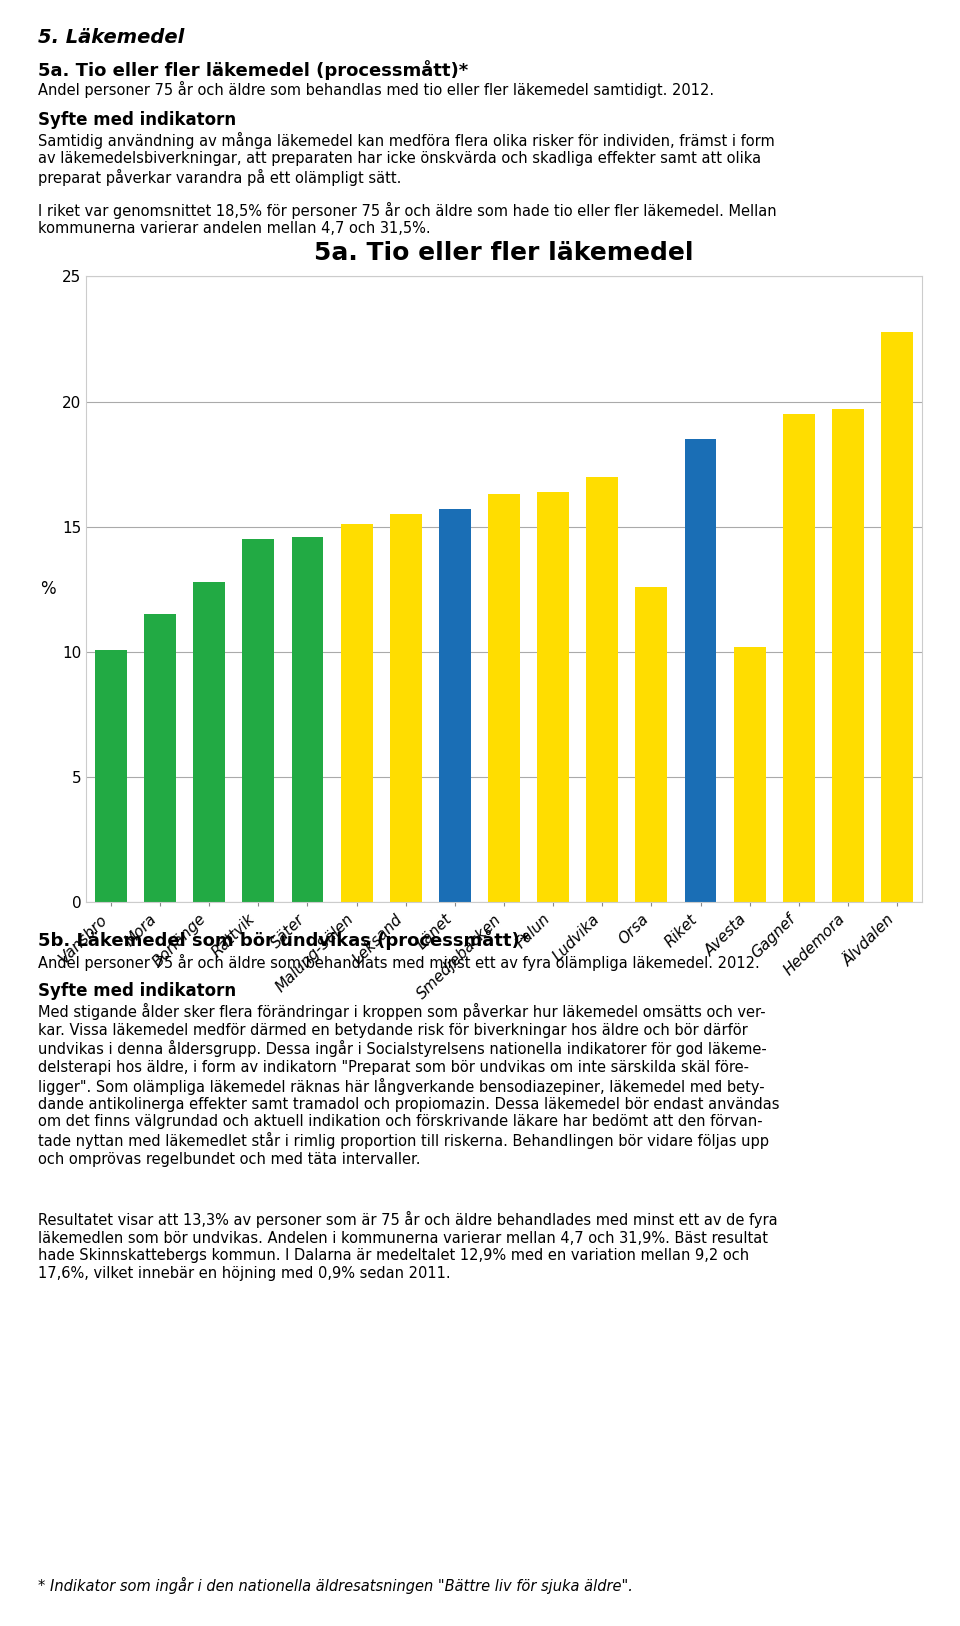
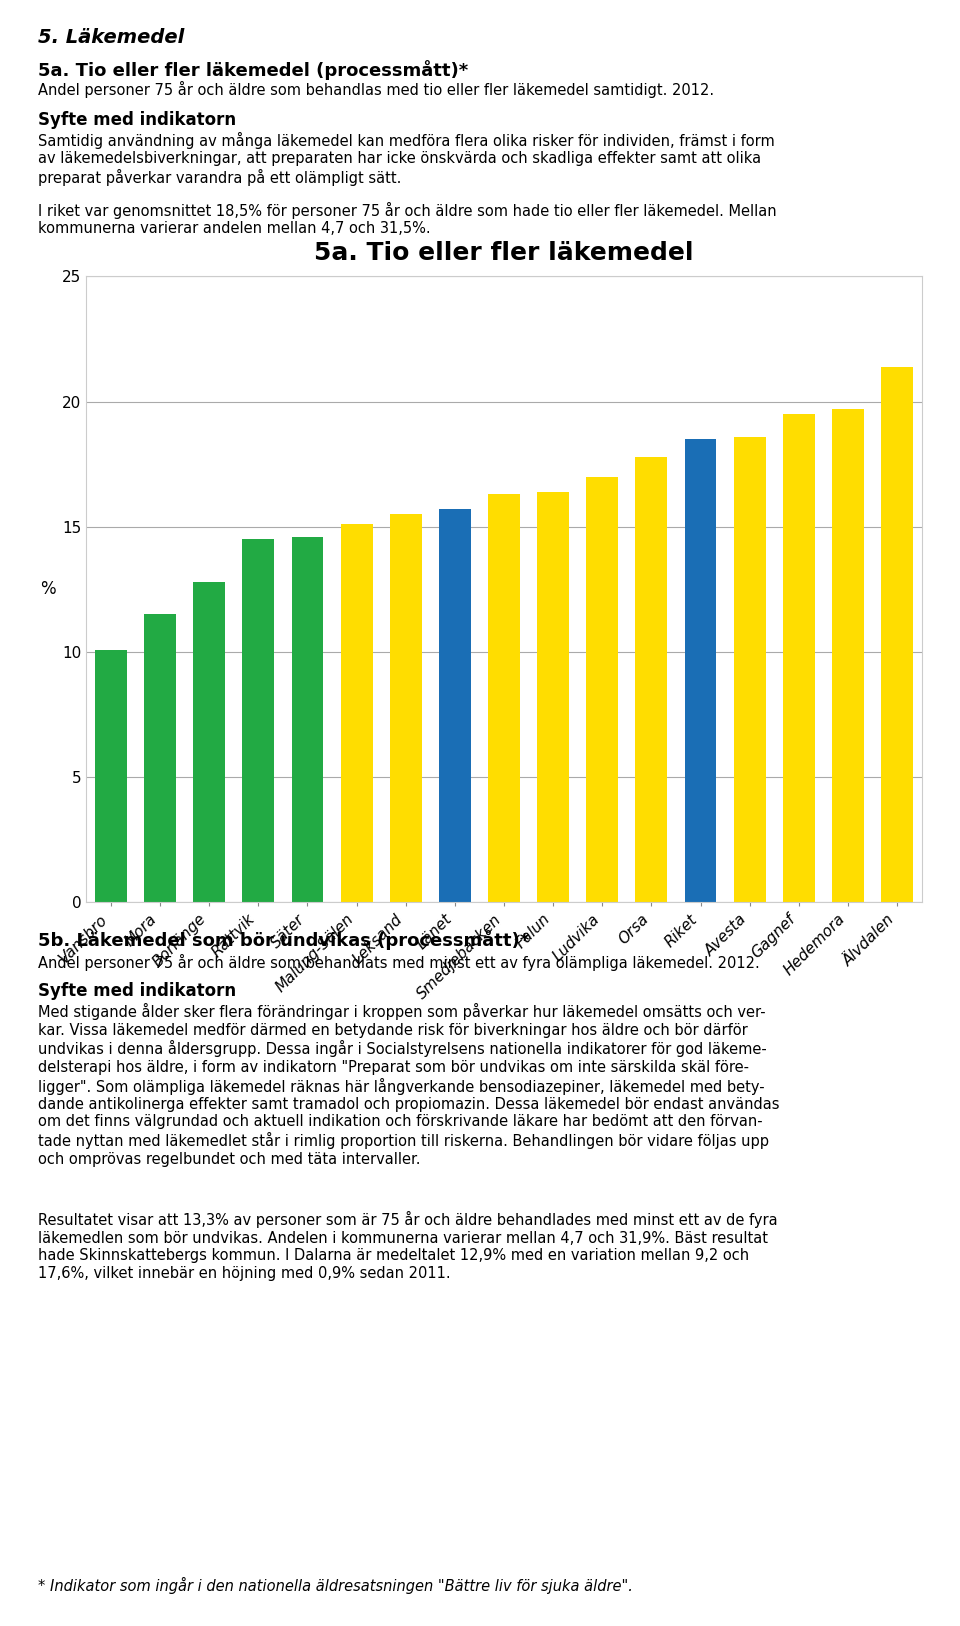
Orsa: 12.6 -> 17.8
Avesta: 10.2 -> 18.6
Älvdalen: 22.8 -> 21.4
